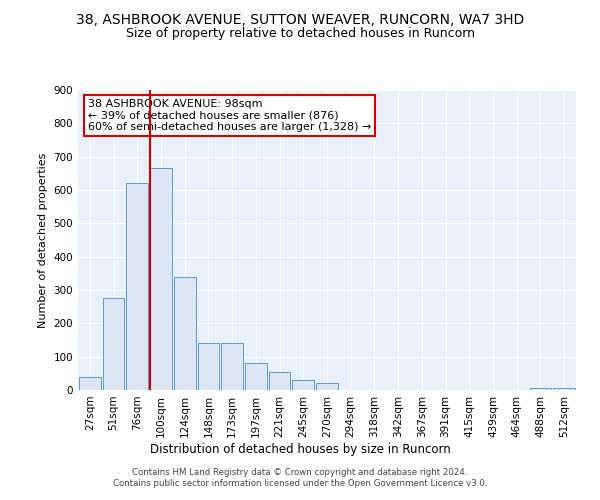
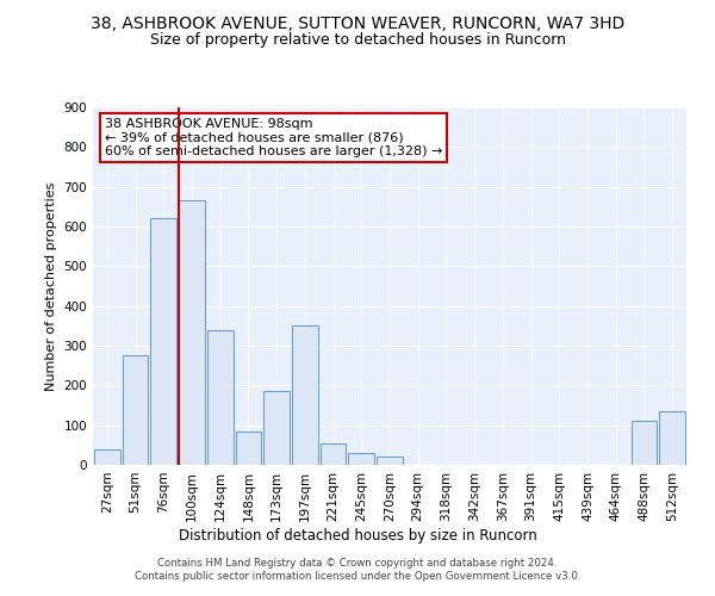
148sqm: 140 -> 85
173sqm: 140 -> 185
197sqm: 80 -> 350
488sqm: 5 -> 110
512sqm: 5 -> 135
